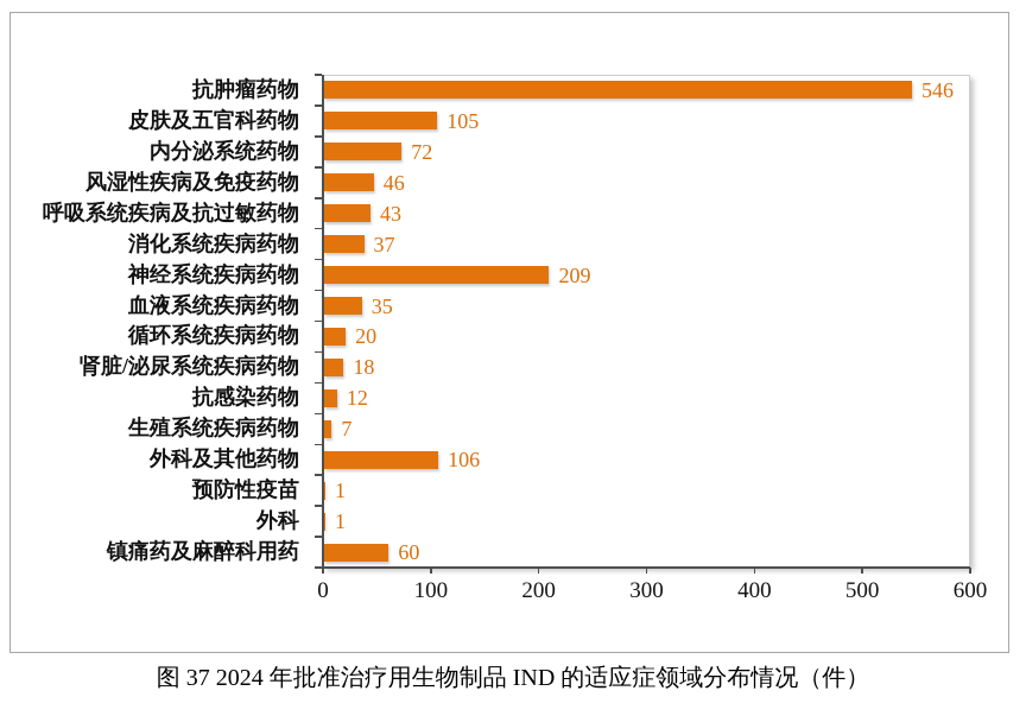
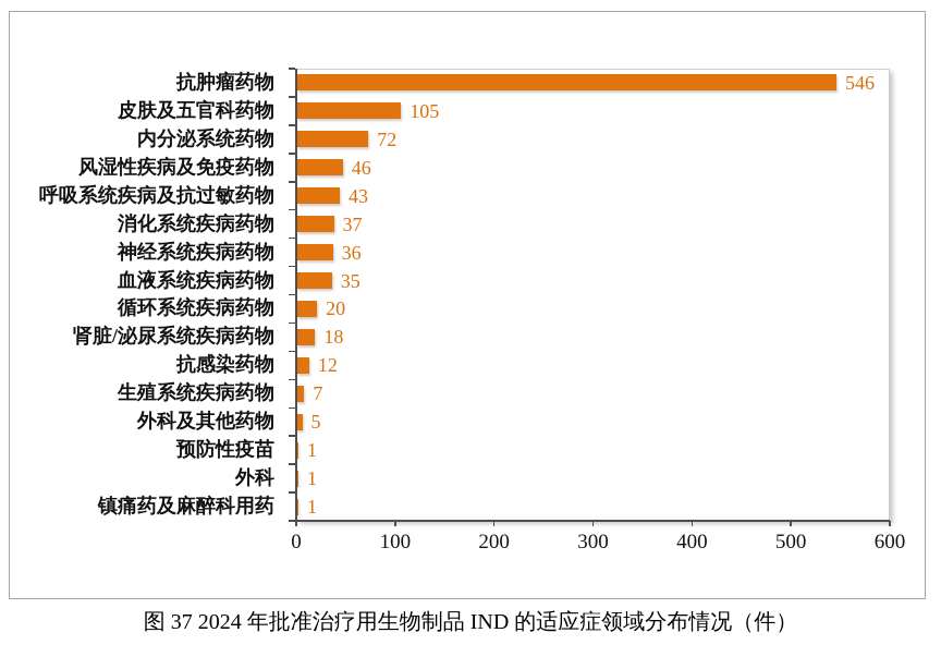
神经系统疾病药物: 209 -> 36
外科及其他药物: 106 -> 5
镇痛药及麻醉科用药: 60 -> 1
